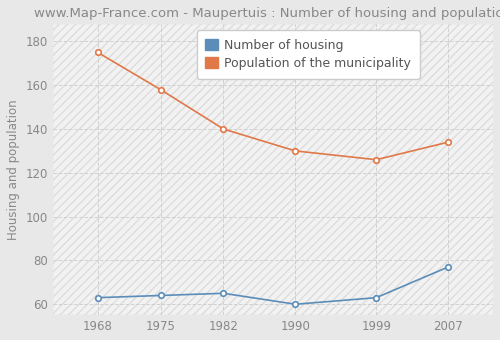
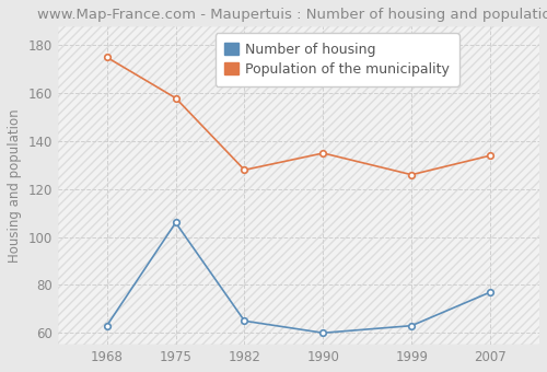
Number of housing/1975: 64 -> 106
Population of the municipality/1982: 140 -> 128
Population of the municipality/1990: 130 -> 135
